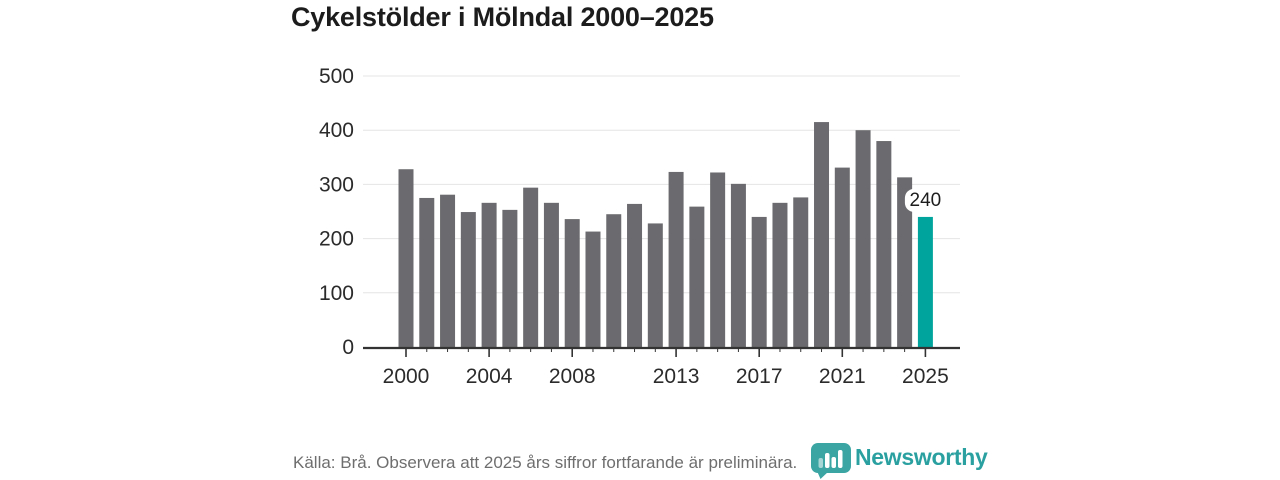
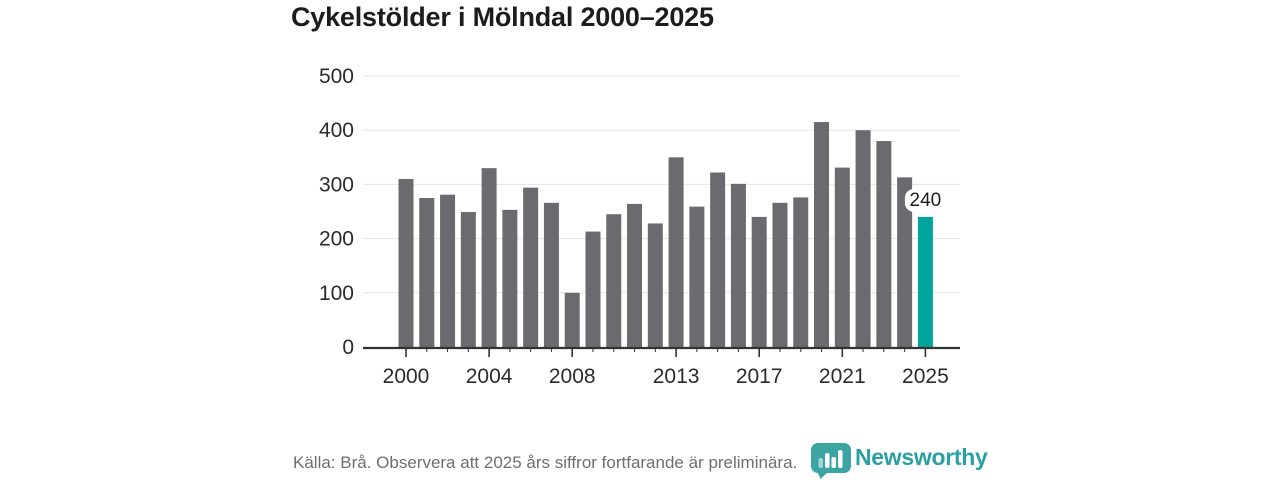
2000: 330 -> 310
2004: 270 -> 330
2008: 240 -> 100
2013: 320 -> 350
